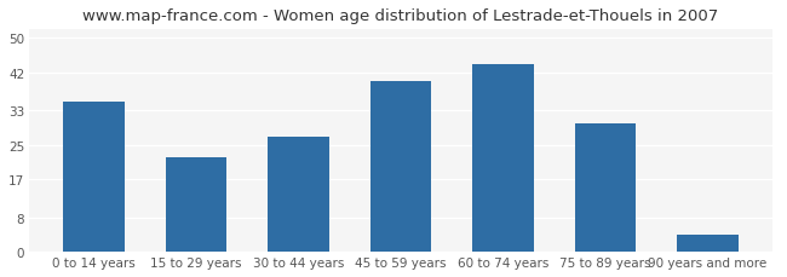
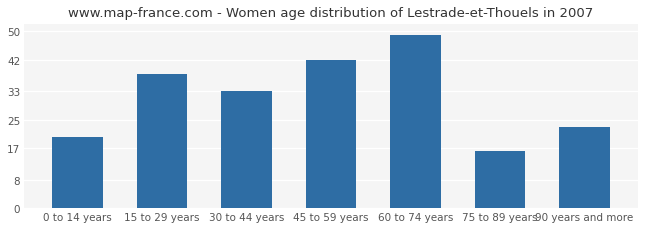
0 to 14 years: 35 -> 20
15 to 29 years: 22 -> 38
30 to 44 years: 27 -> 33
45 to 59 years: 40 -> 42
60 to 74 years: 44 -> 49
75 to 89 years: 30 -> 16
90 years and more: 4 -> 23
